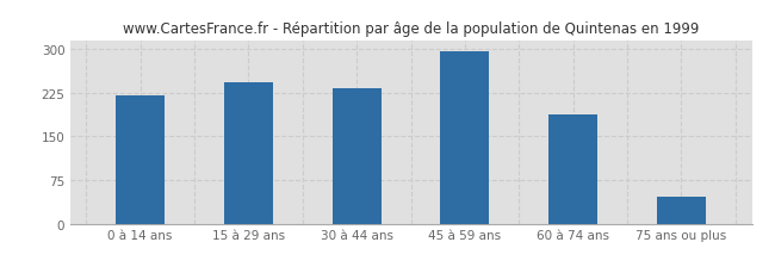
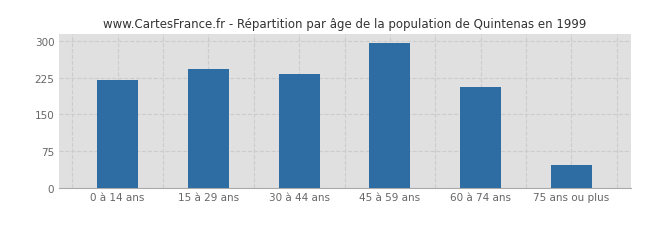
60 à 74 ans: 187 -> 205
